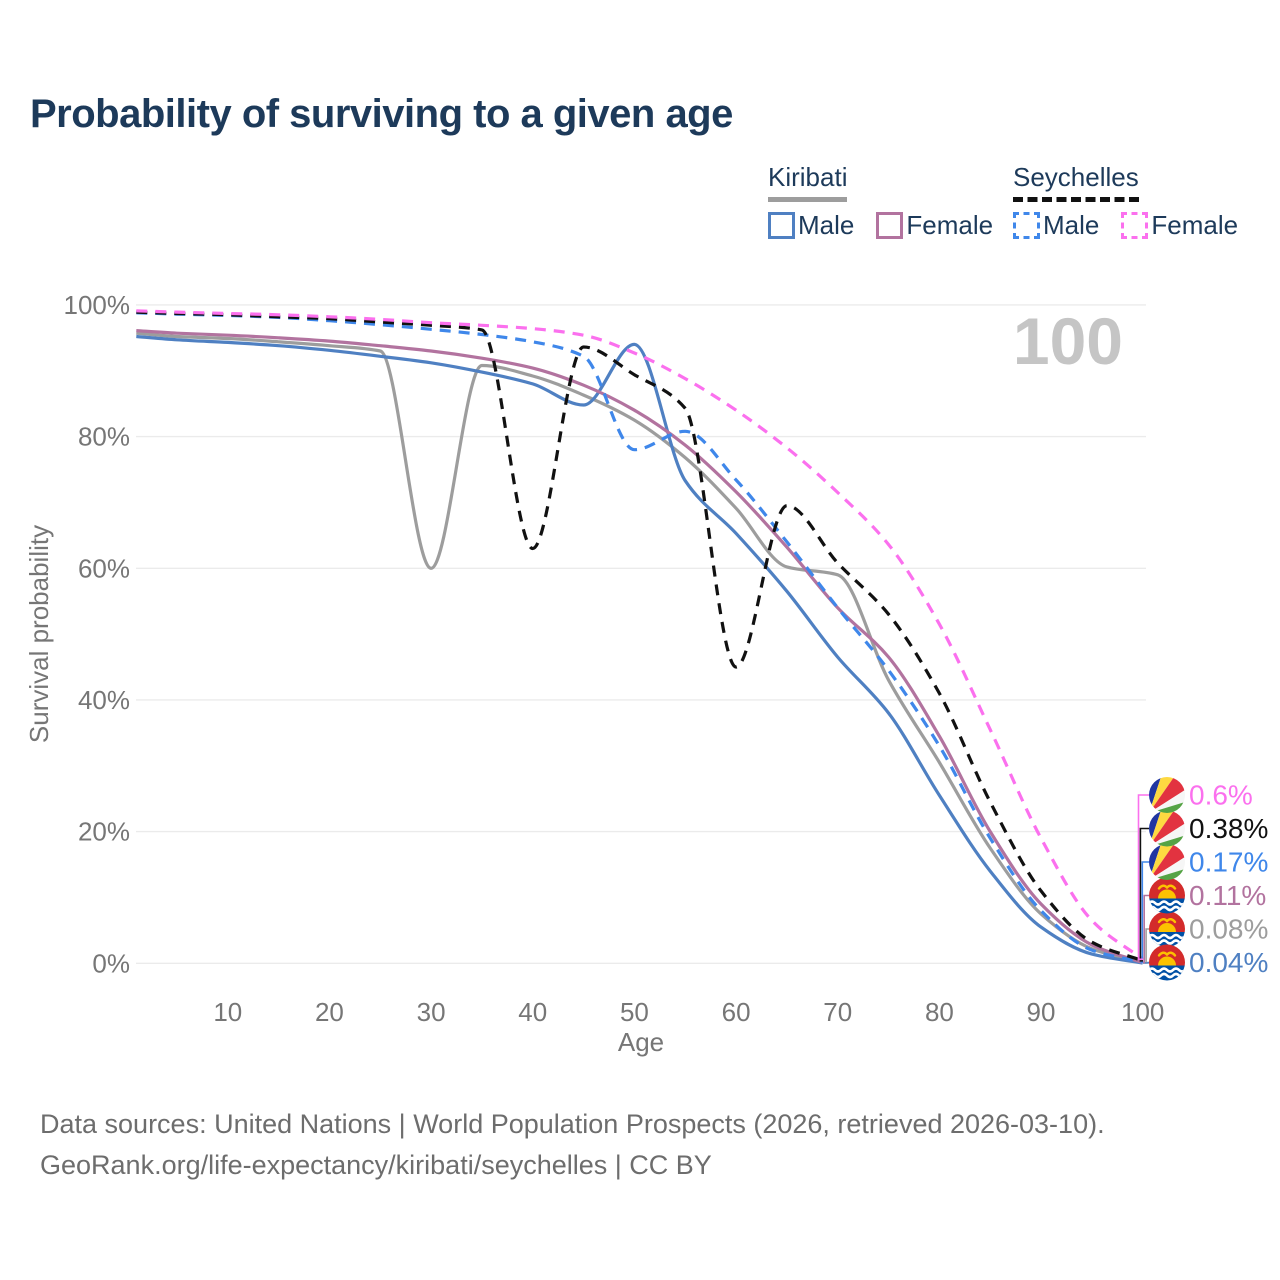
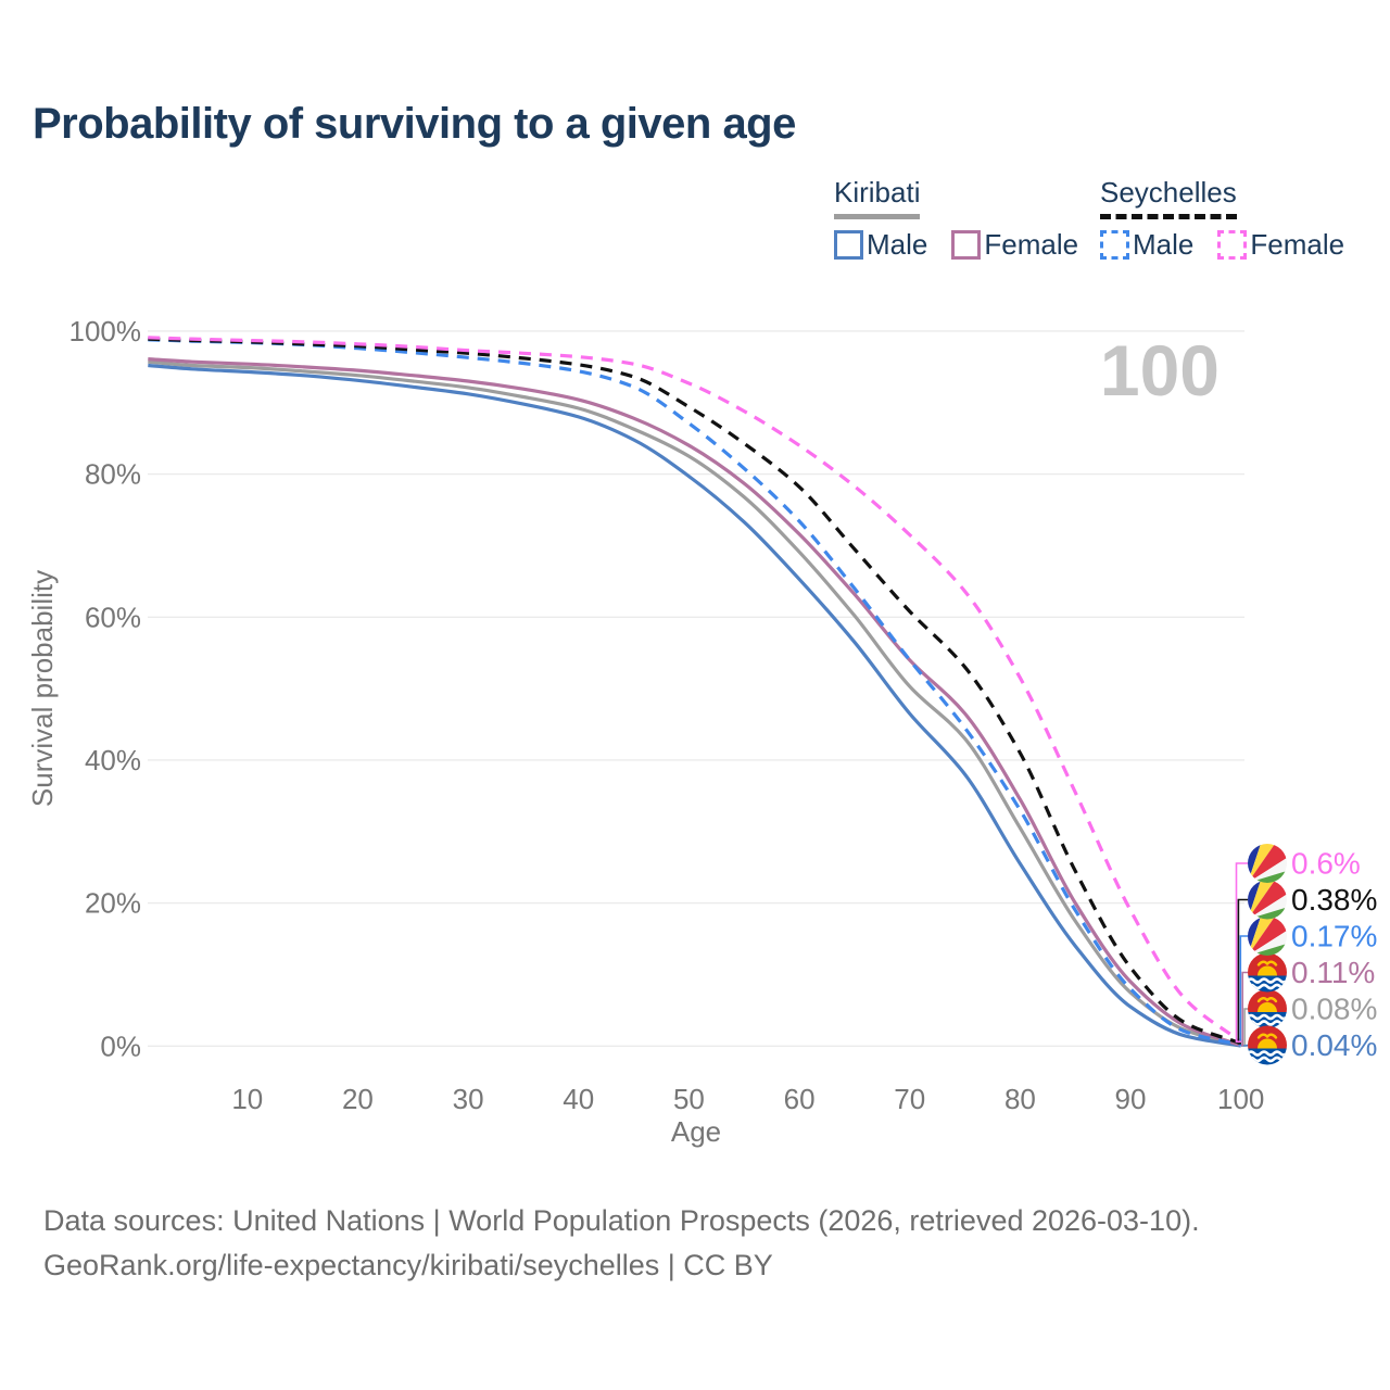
Kiribati/30: 60% -> 92%
Seychelles/40: 63% -> 95%
Kiribati Male/50: 94% -> 80%
Seychelles Male/50: 78% -> 87%
Seychelles/60: 45% -> 78%
Kiribati/70: 59% -> 50%
